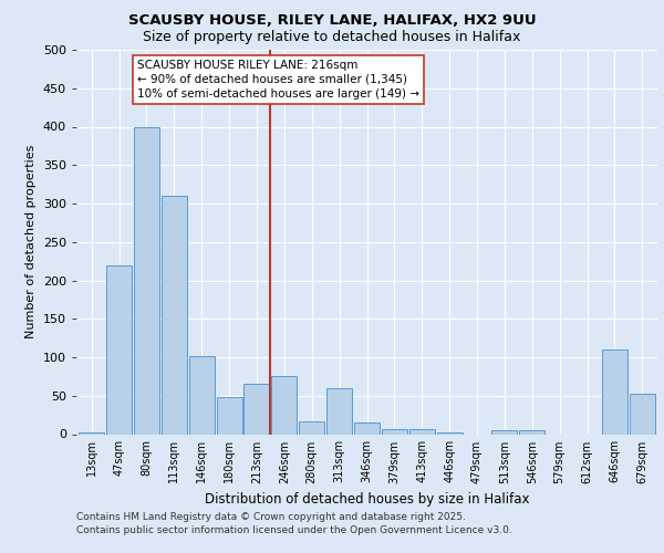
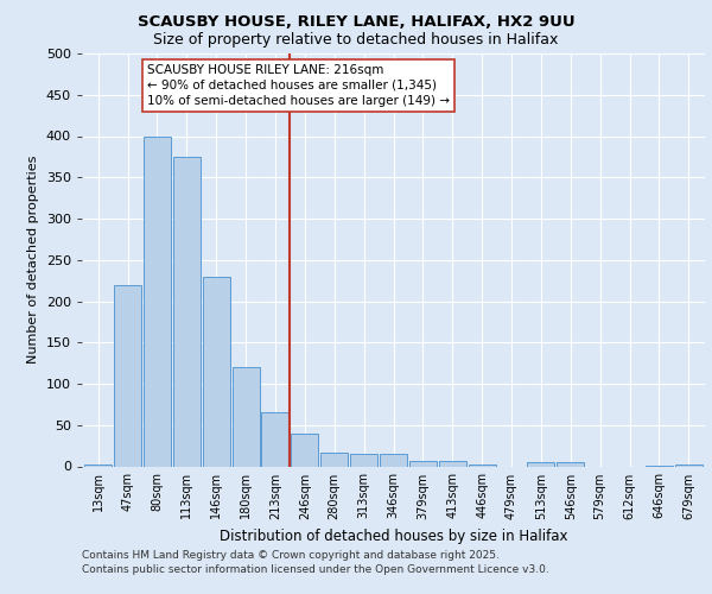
113sqm: 310 -> 375
146sqm: 102 -> 230
180sqm: 48 -> 120
246sqm: 76 -> 40
313sqm: 60 -> 15
646sqm: 110 -> 1
679sqm: 52 -> 2
